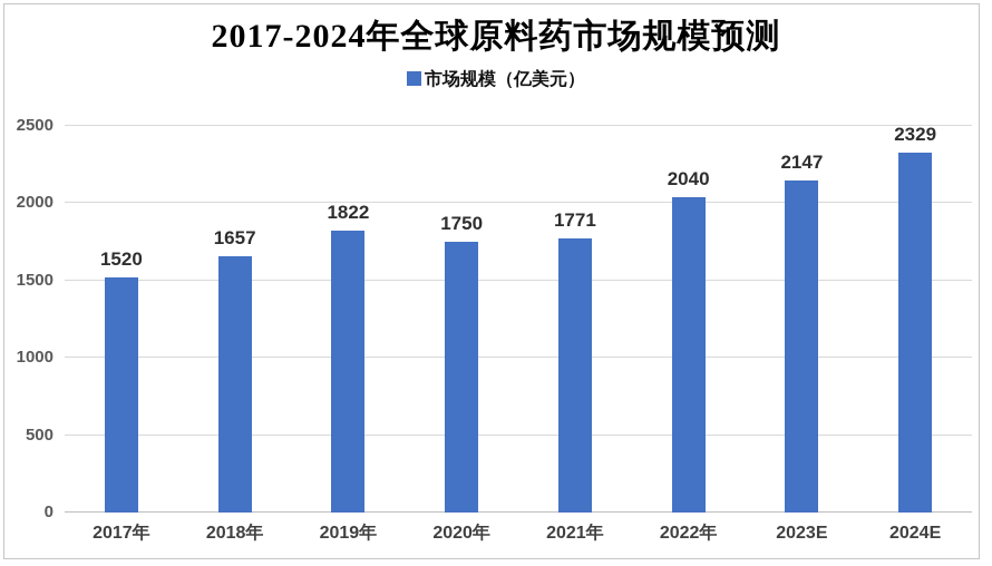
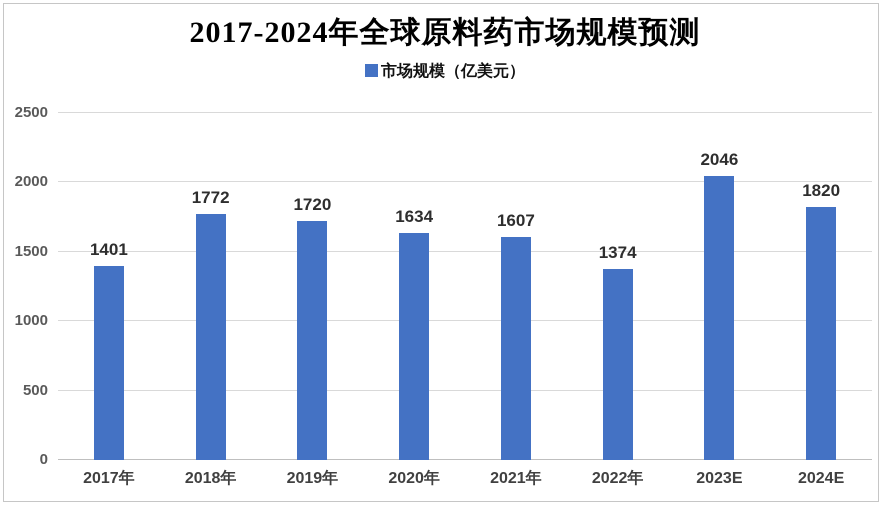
2017年: 1520 -> 1401
2018年: 1657 -> 1772
2019年: 1822 -> 1720
2020年: 1750 -> 1634
2021年: 1771 -> 1607
2022年: 2040 -> 1374
2023E: 2147 -> 2046
2024E: 2329 -> 1820
